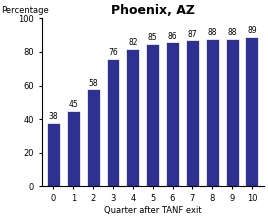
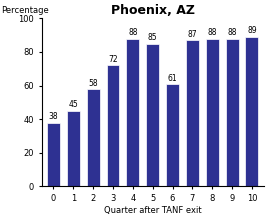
3: 76 -> 72
4: 82 -> 88
6: 86 -> 61
